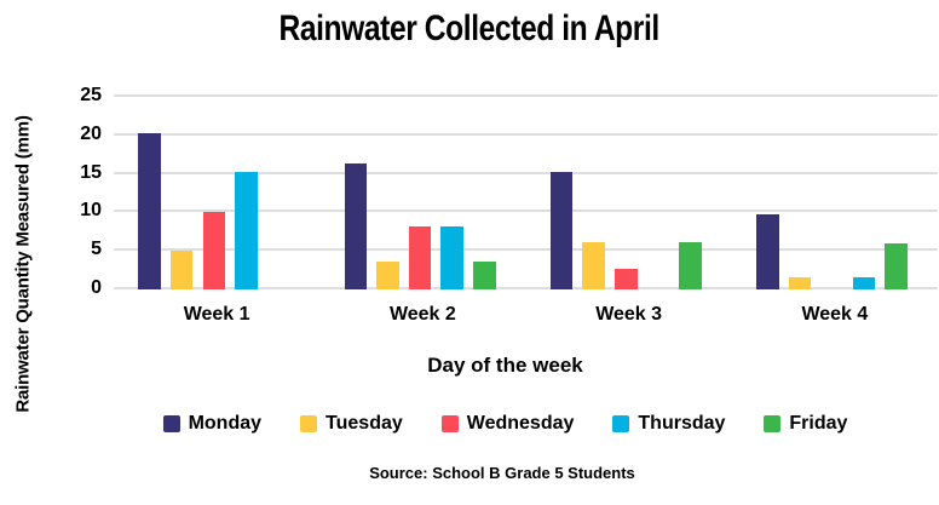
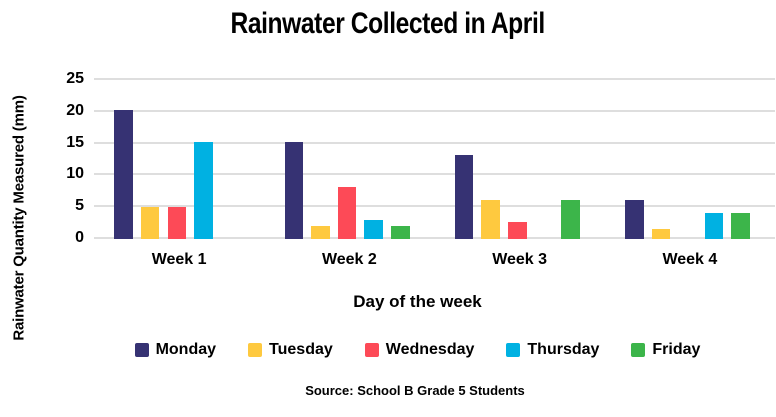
Wednesday/Week 1: 10 -> 5
Monday/Week 2: 16 -> 15
Tuesday/Week 2: 4 -> 2
Thursday/Week 2: 8 -> 3
Friday/Week 2: 4 -> 2
Monday/Week 3: 15 -> 13
Monday/Week 4: 10 -> 6
Thursday/Week 4: 2 -> 4
Friday/Week 4: 6 -> 4
